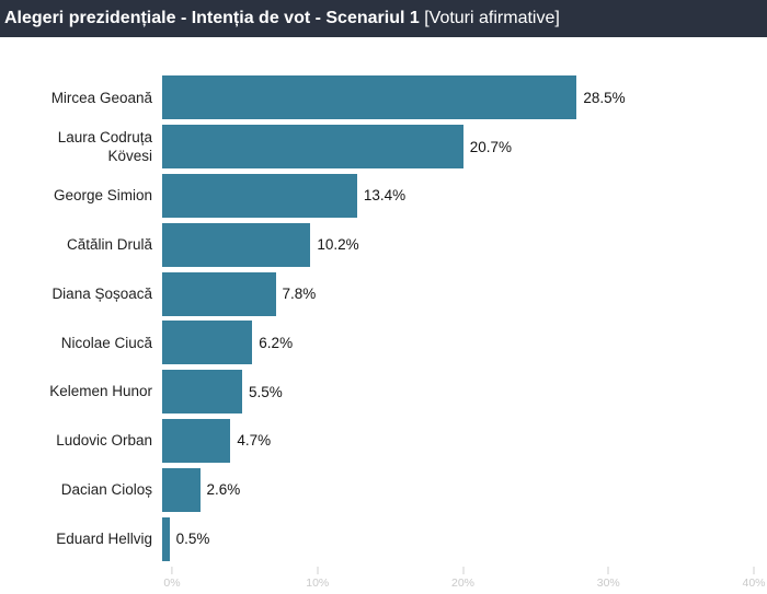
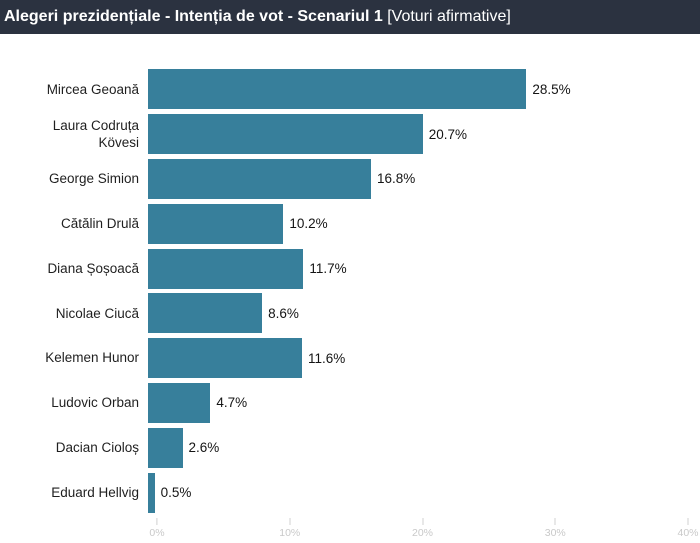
George Simion: 13.4% -> 16.8%
Diana Șoșoacă: 7.8% -> 11.7%
Nicolae Ciucă: 6.2% -> 8.6%
Kelemen Hunor: 5.5% -> 11.6%
